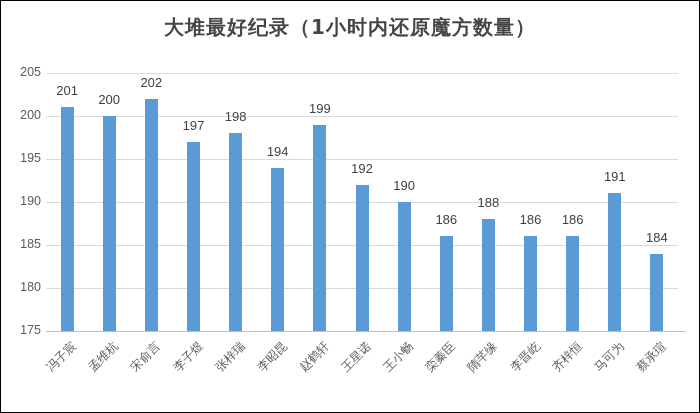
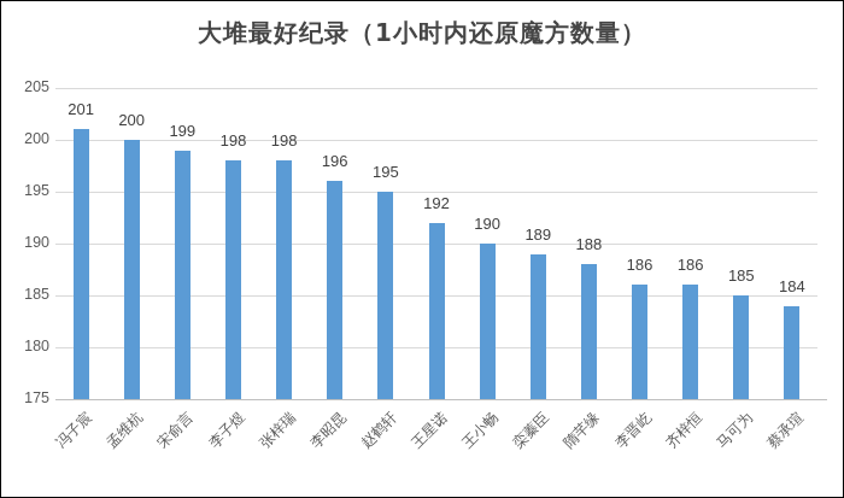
宋俞言: 202 -> 199
李子煜: 197 -> 198
李昭昆: 194 -> 196
赵鹤轩: 199 -> 195
栾蓁臣: 186 -> 189
马可为: 191 -> 185
